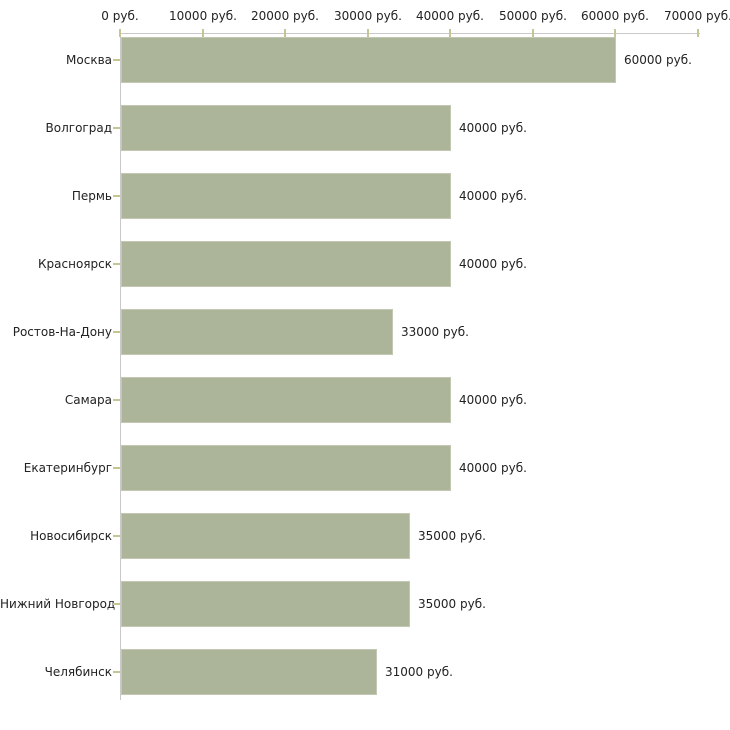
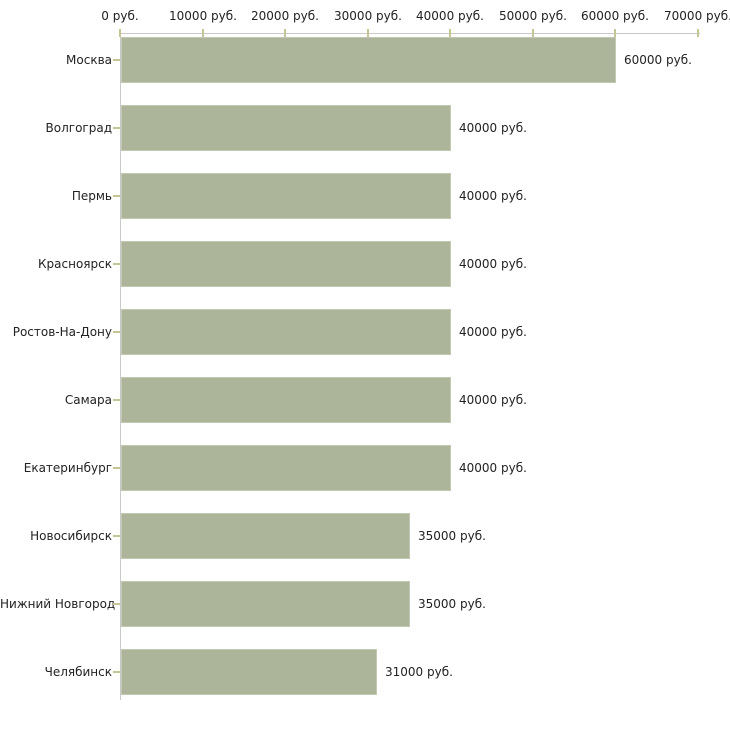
Ростов-На-Дону: 33000 -> 40000
